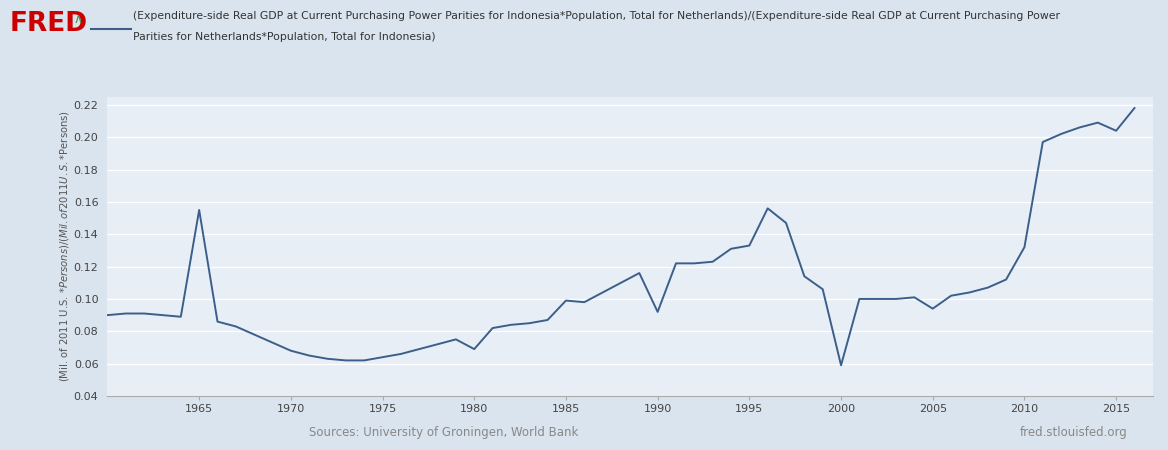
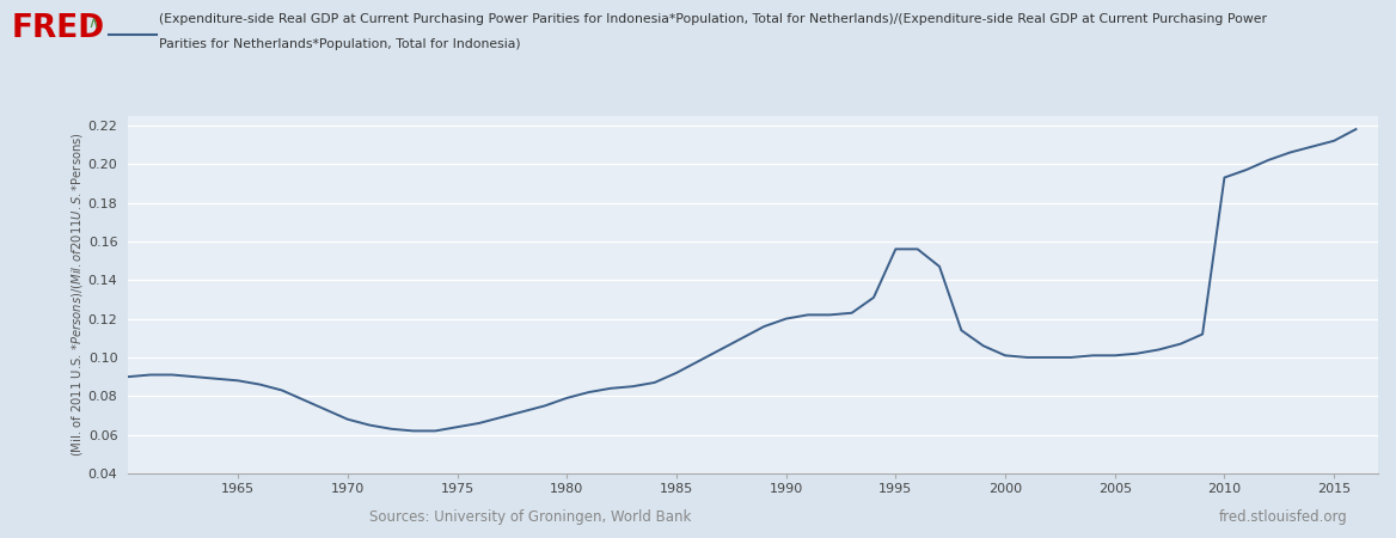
1965: 0.155 -> 0.088
1980: 0.069 -> 0.079
1985: 0.099 -> 0.092
1990: 0.092 -> 0.120
1995: 0.133 -> 0.156
2000: 0.059 -> 0.101
2005: 0.094 -> 0.101
2010: 0.132 -> 0.193
2015: 0.204 -> 0.212
